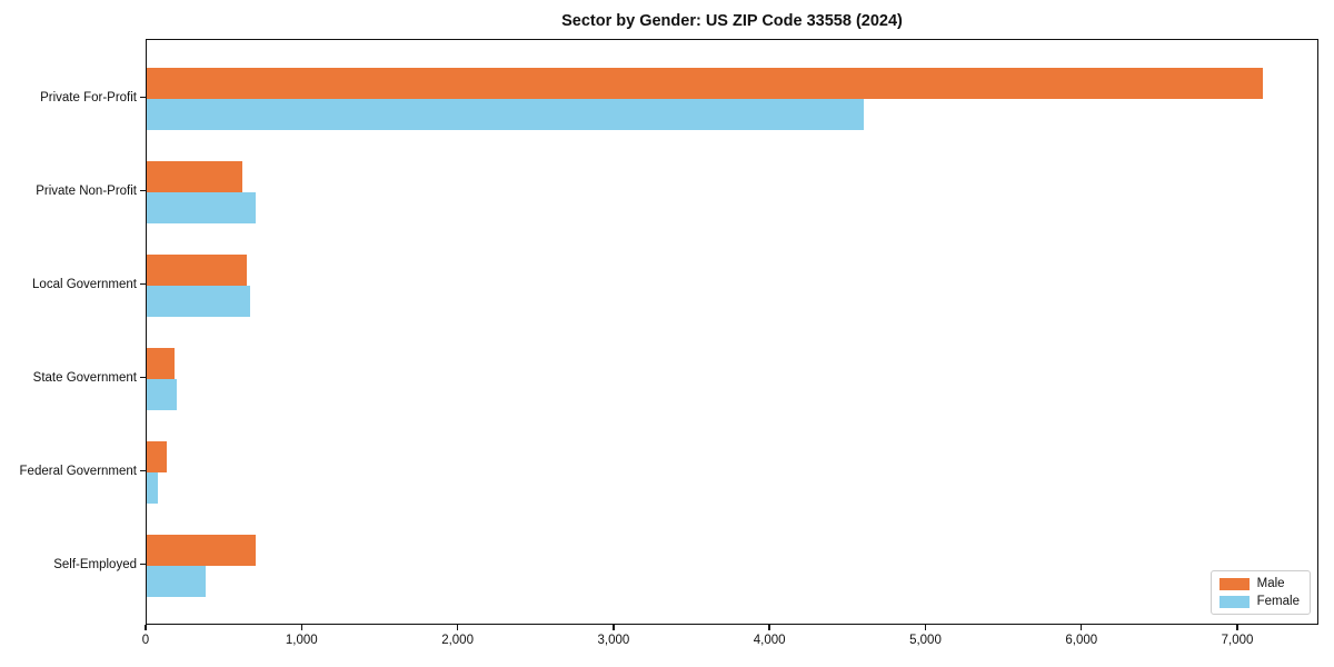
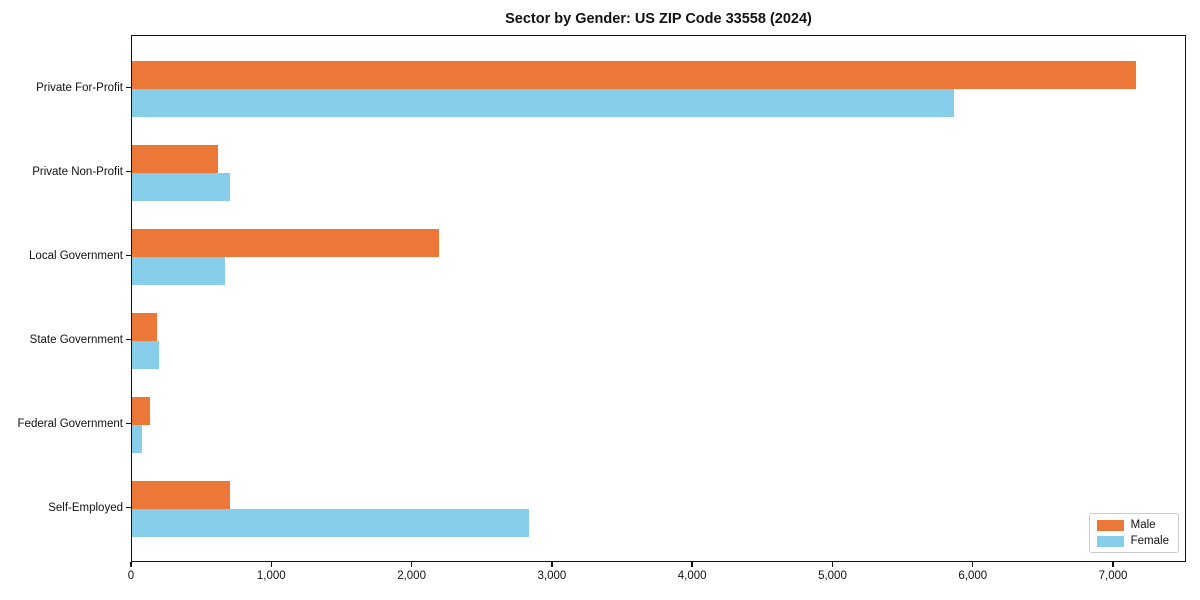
Female/Private For-Profit: 4600 -> 5860
Male/Local Government: 640 -> 2190
Female/Self-Employed: 380 -> 2830
